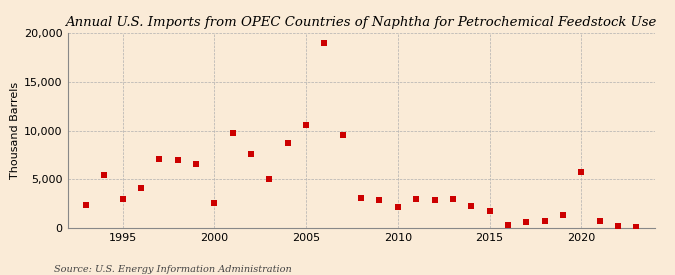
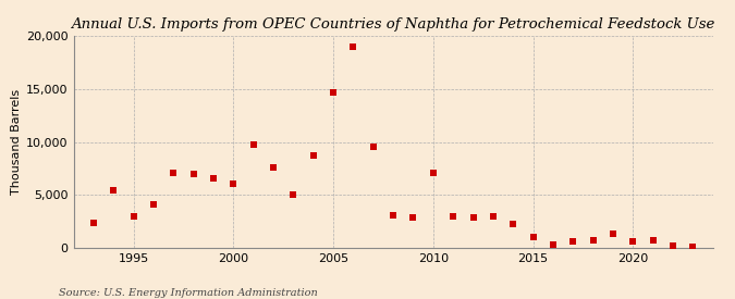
2000: 2,600 -> 6,100
2005: 10,600 -> 14,700
2010: 2,200 -> 7,100
2015: 1,800 -> 1,000
2020: 5,800 -> 600
